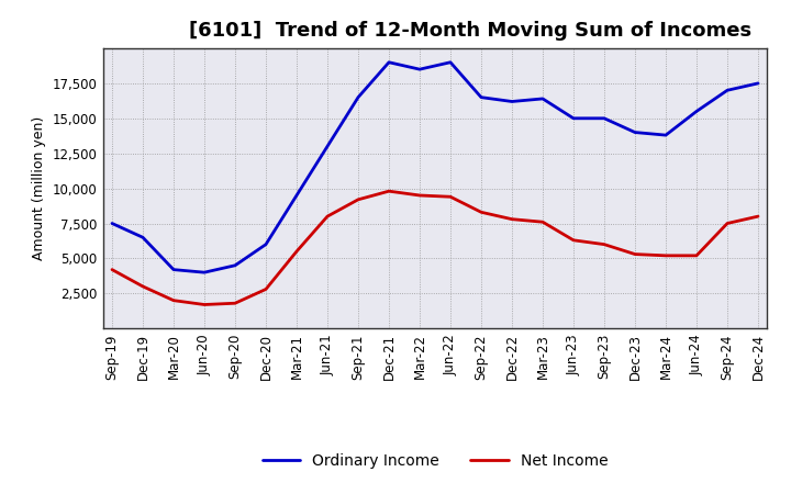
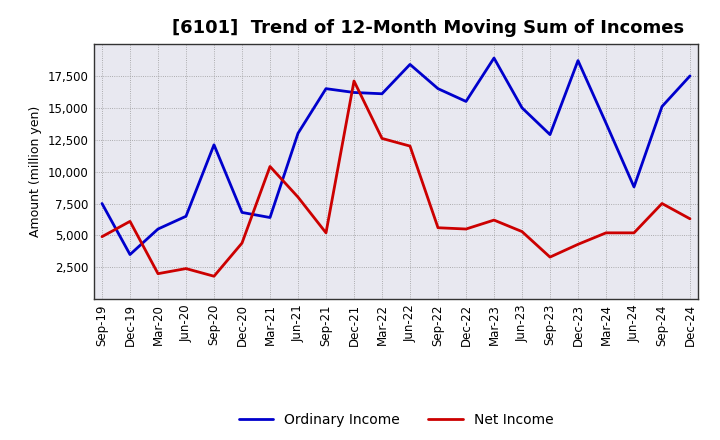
Net Income/Sep-19: 4,200 -> 4,900
Ordinary Income/Dec-19: 6,500 -> 3,500
Net Income/Dec-19: 3,000 -> 6,100
Ordinary Income/Mar-20: 4,200 -> 5,500
Ordinary Income/Jun-20: 4,000 -> 6,500
Net Income/Jun-20: 1,700 -> 2,400
Ordinary Income/Sep-20: 4,500 -> 12,100
Ordinary Income/Dec-20: 6,000 -> 6,800
Net Income/Dec-20: 2,800 -> 4,400
Ordinary Income/Mar-21: 9,500 -> 6,400
Net Income/Mar-21: 5,500 -> 10,400
Net Income/Sep-21: 9,200 -> 5,200
Ordinary Income/Dec-21: 19,000 -> 16,200
Net Income/Dec-21: 9,800 -> 17,100
Ordinary Income/Mar-22: 18,500 -> 16,100
Net Income/Mar-22: 9,500 -> 12,600
Ordinary Income/Jun-22: 19,000 -> 18,400
Net Income/Jun-22: 9,400 -> 12,000
Net Income/Sep-22: 8,300 -> 5,600
Ordinary Income/Dec-22: 16,200 -> 15,500
Net Income/Dec-22: 7,800 -> 5,500
Ordinary Income/Mar-23: 16,400 -> 18,900
Net Income/Mar-23: 7,600 -> 6,200
Net Income/Jun-23: 6,300 -> 5,300
Ordinary Income/Sep-23: 15,000 -> 12,900
Net Income/Sep-23: 6,000 -> 3,300
Ordinary Income/Dec-23: 14,000 -> 18,700
Net Income/Dec-23: 5,300 -> 4,300
Ordinary Income/Jun-24: 15,500 -> 8,800
Ordinary Income/Sep-24: 17,000 -> 15,100
Net Income/Dec-24: 8,000 -> 6,300
